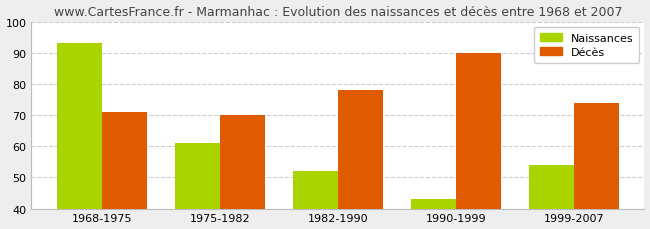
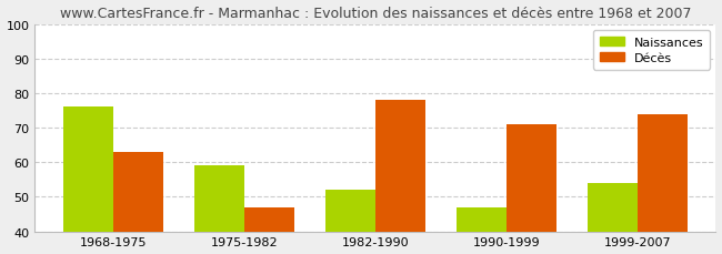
Naissances/1968-1975: 93 -> 76
Décès/1968-1975: 71 -> 63
Naissances/1975-1982: 61 -> 59
Décès/1975-1982: 70 -> 47
Naissances/1990-1999: 43 -> 47
Décès/1990-1999: 90 -> 71
